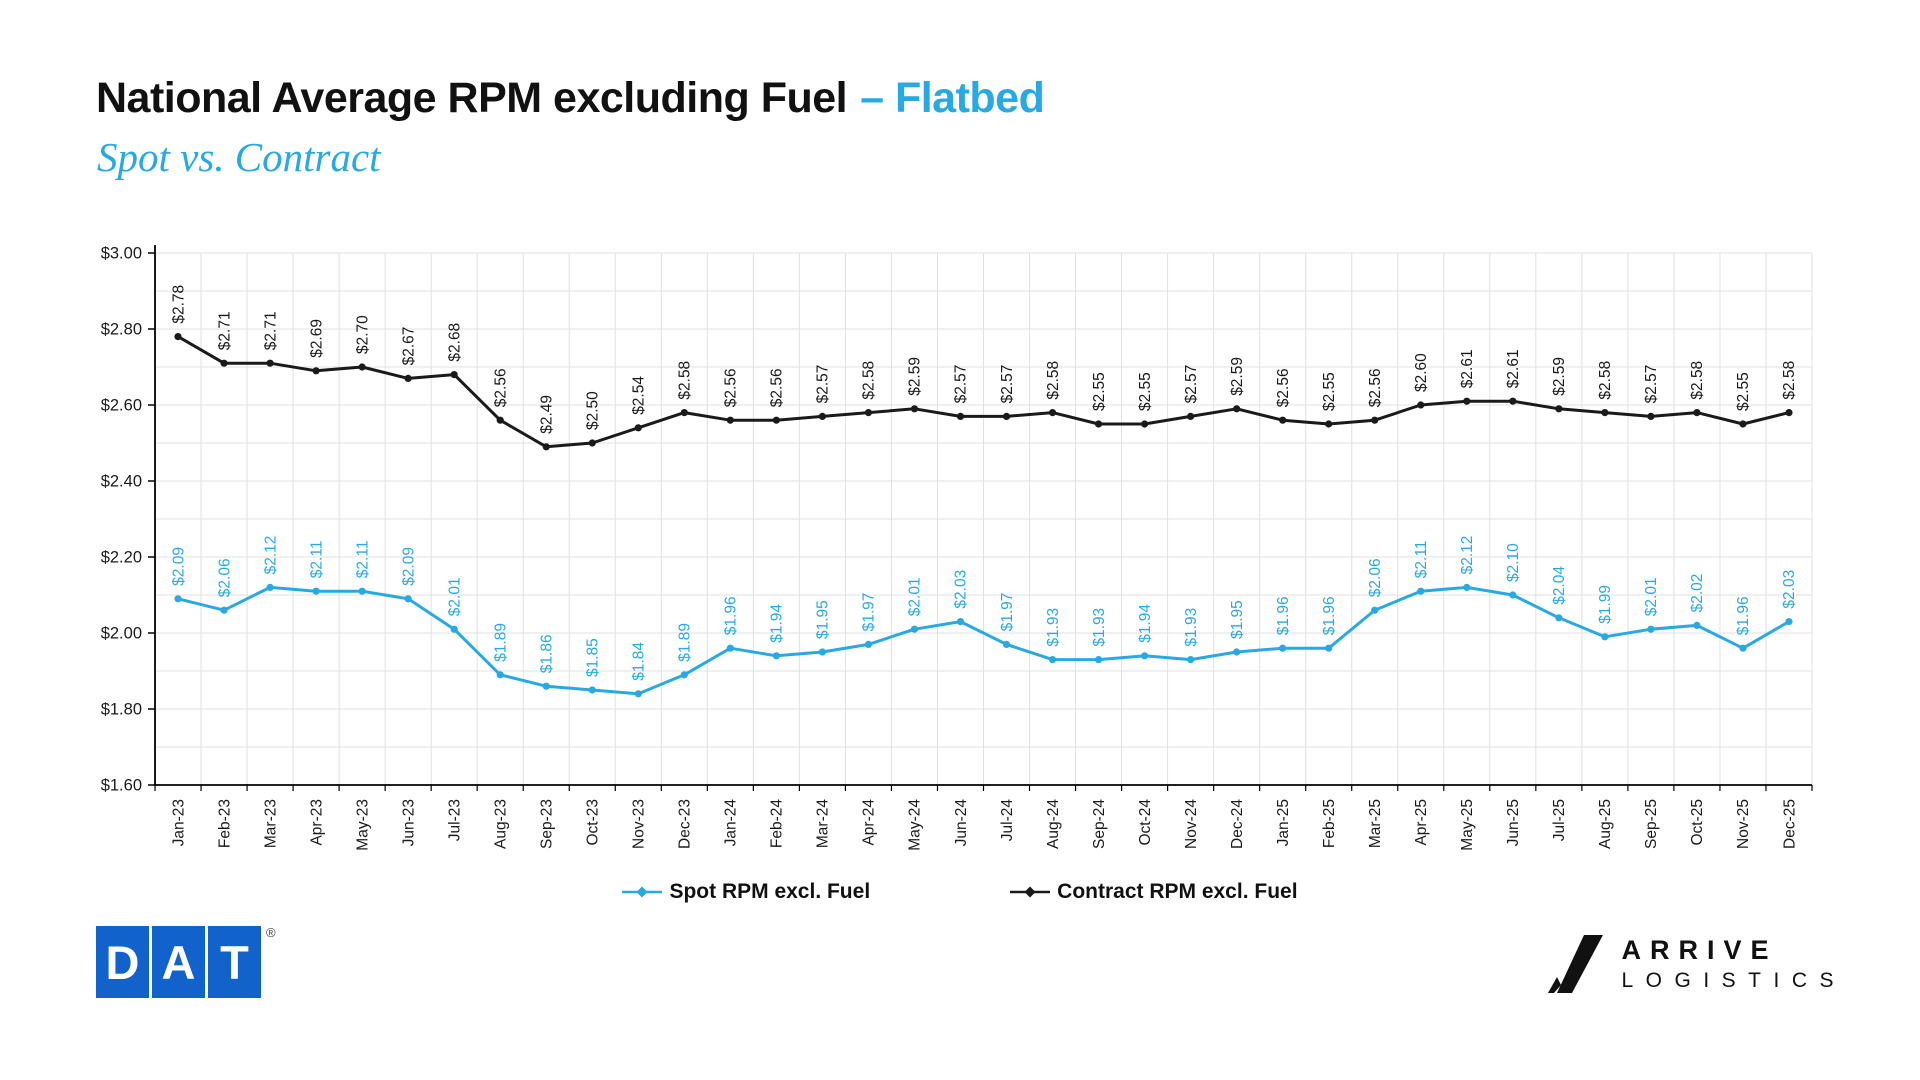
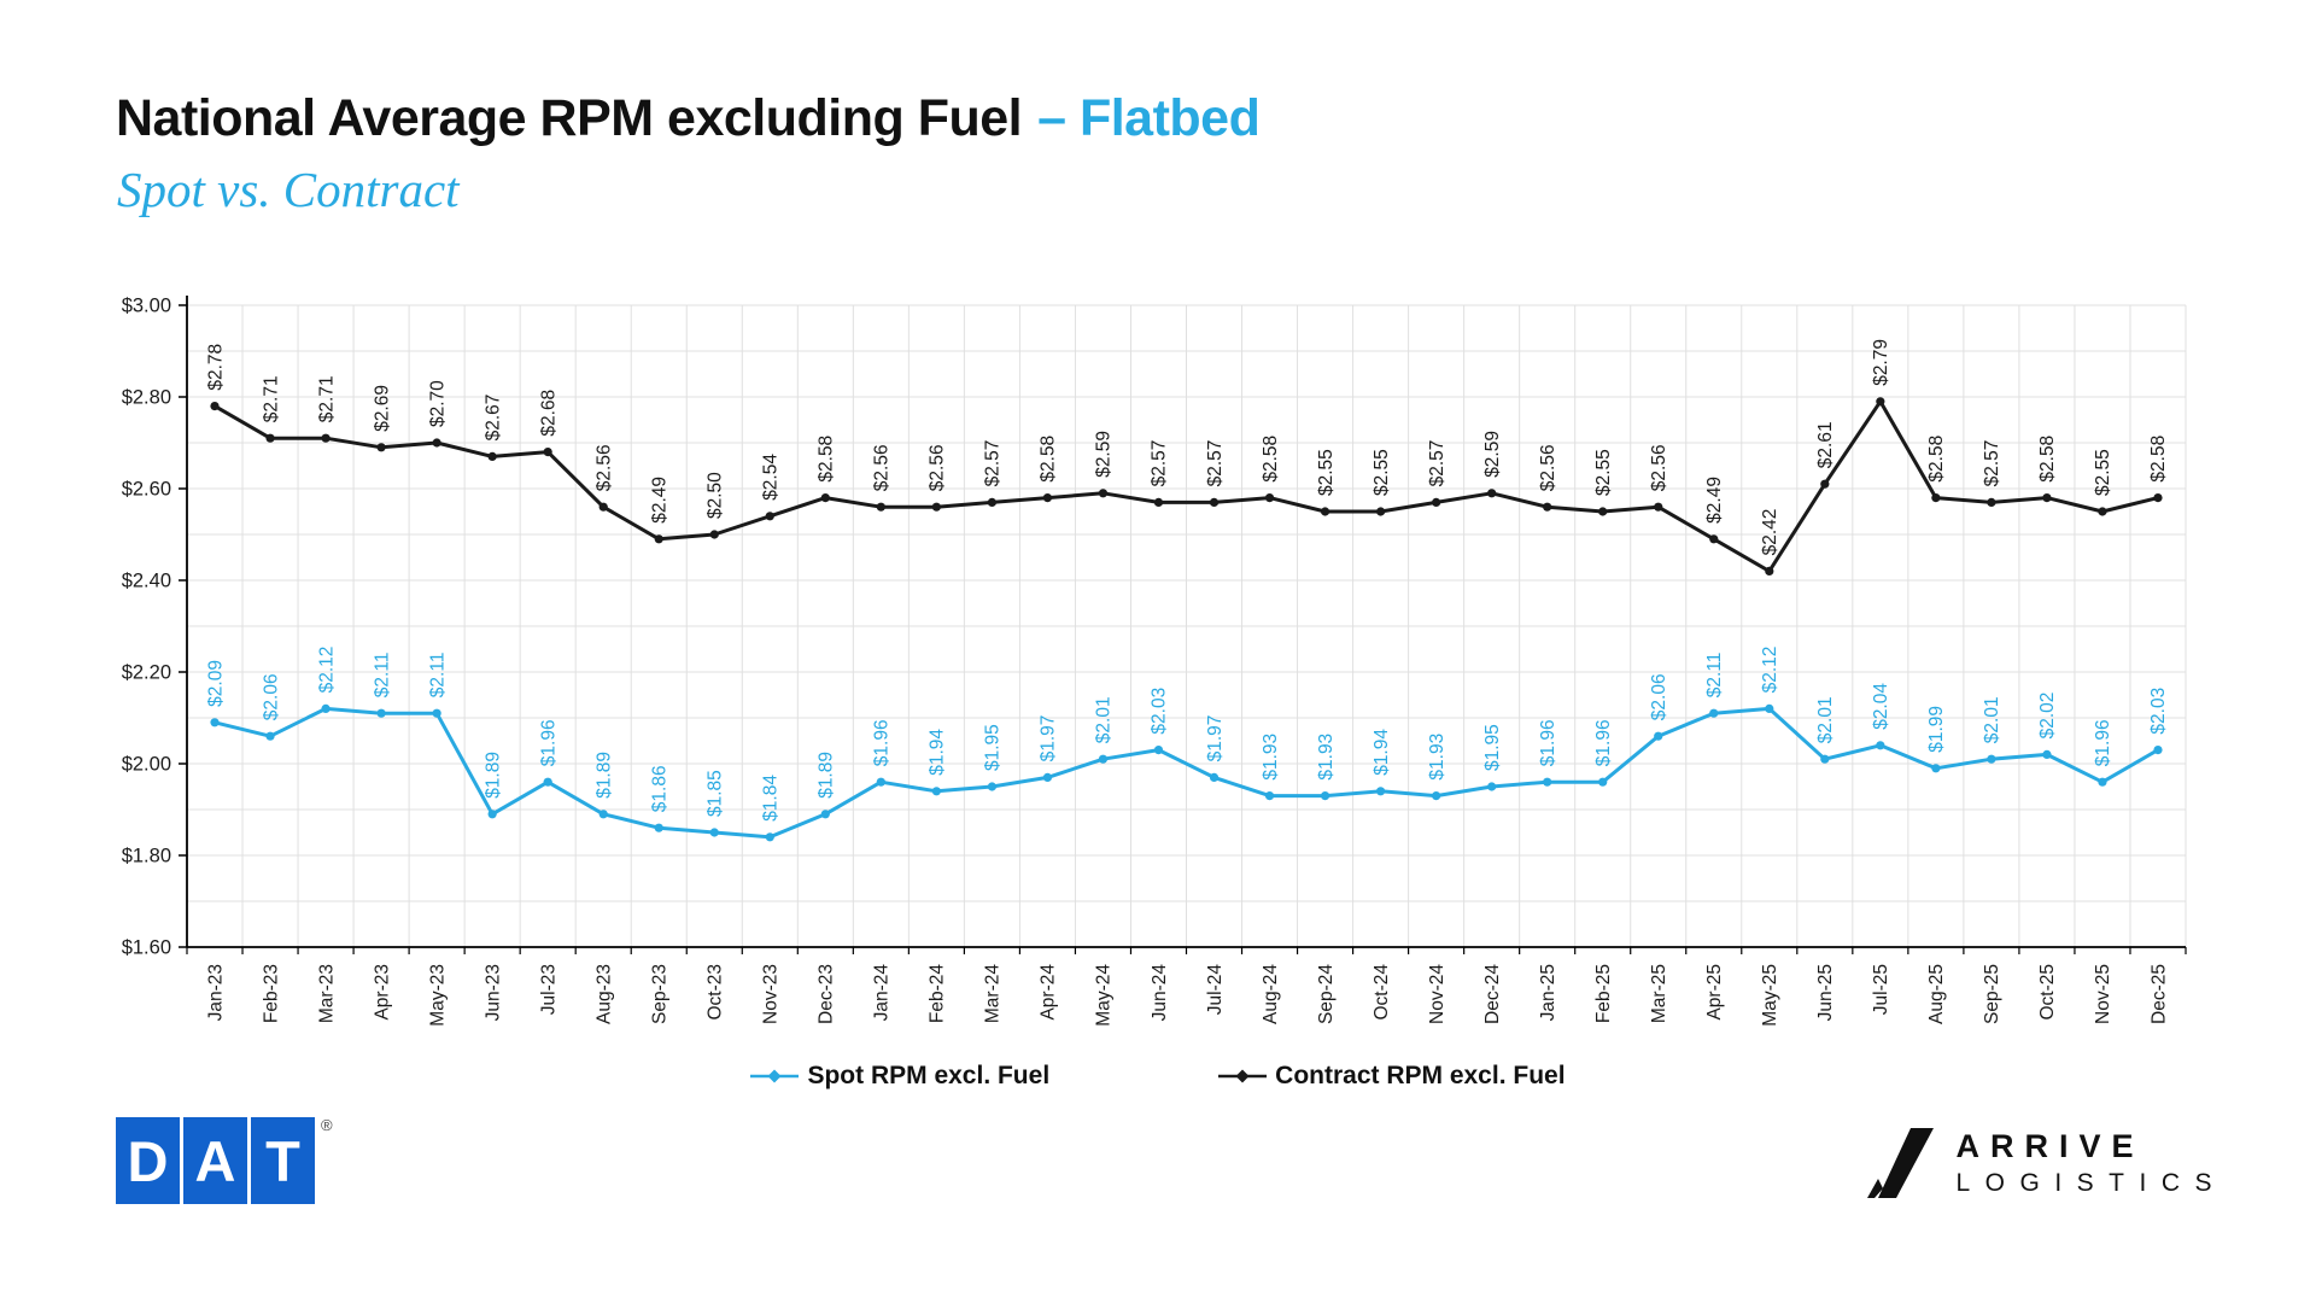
Spot RPM excl. Fuel/Jun-23: $2.09 -> $1.89
Spot RPM excl. Fuel/Jul-23: $2.01 -> $1.96
Contract RPM excl. Fuel/Apr-25: $2.60 -> $2.49
Contract RPM excl. Fuel/May-25: $2.61 -> $2.42
Spot RPM excl. Fuel/Jun-25: $2.10 -> $2.01
Contract RPM excl. Fuel/Jul-25: $2.59 -> $2.79
